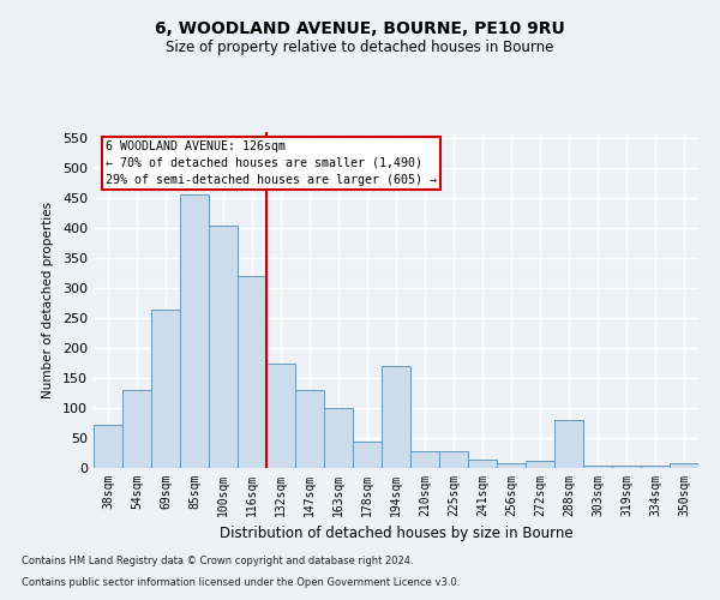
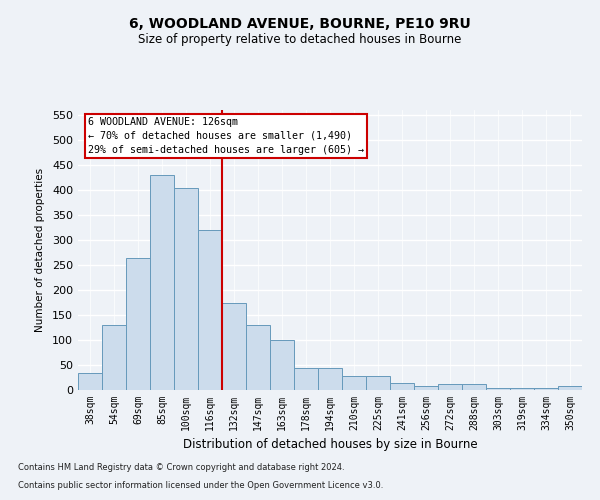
38sqm: 72 -> 35
85sqm: 456 -> 430
194sqm: 170 -> 45
288sqm: 80 -> 12
